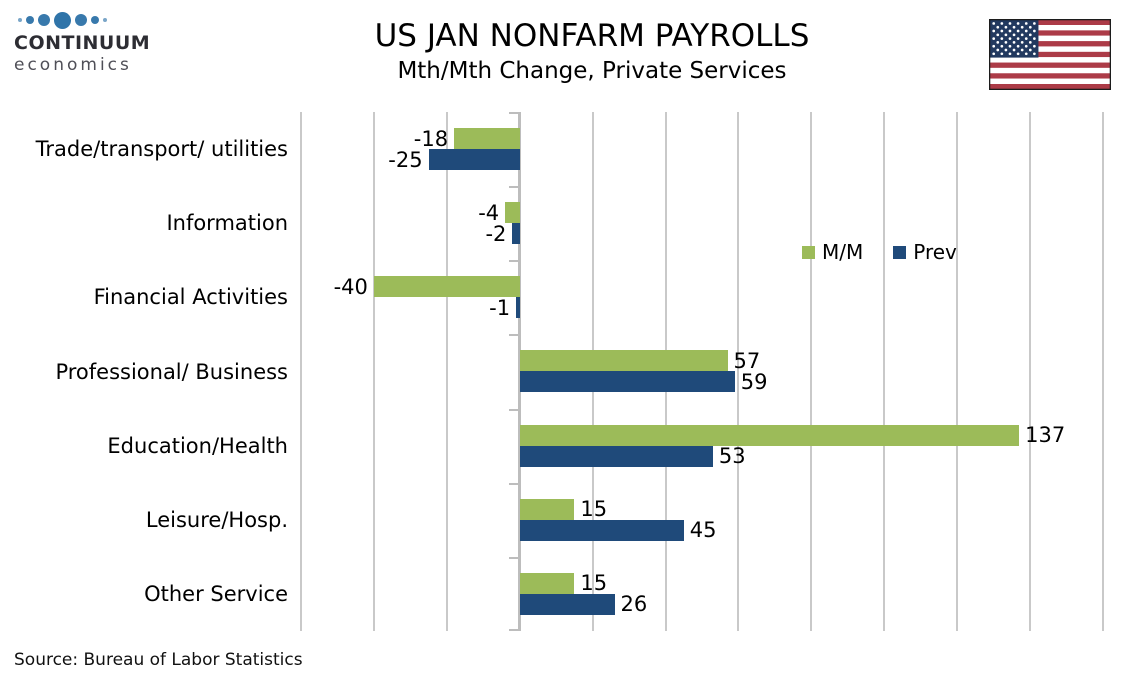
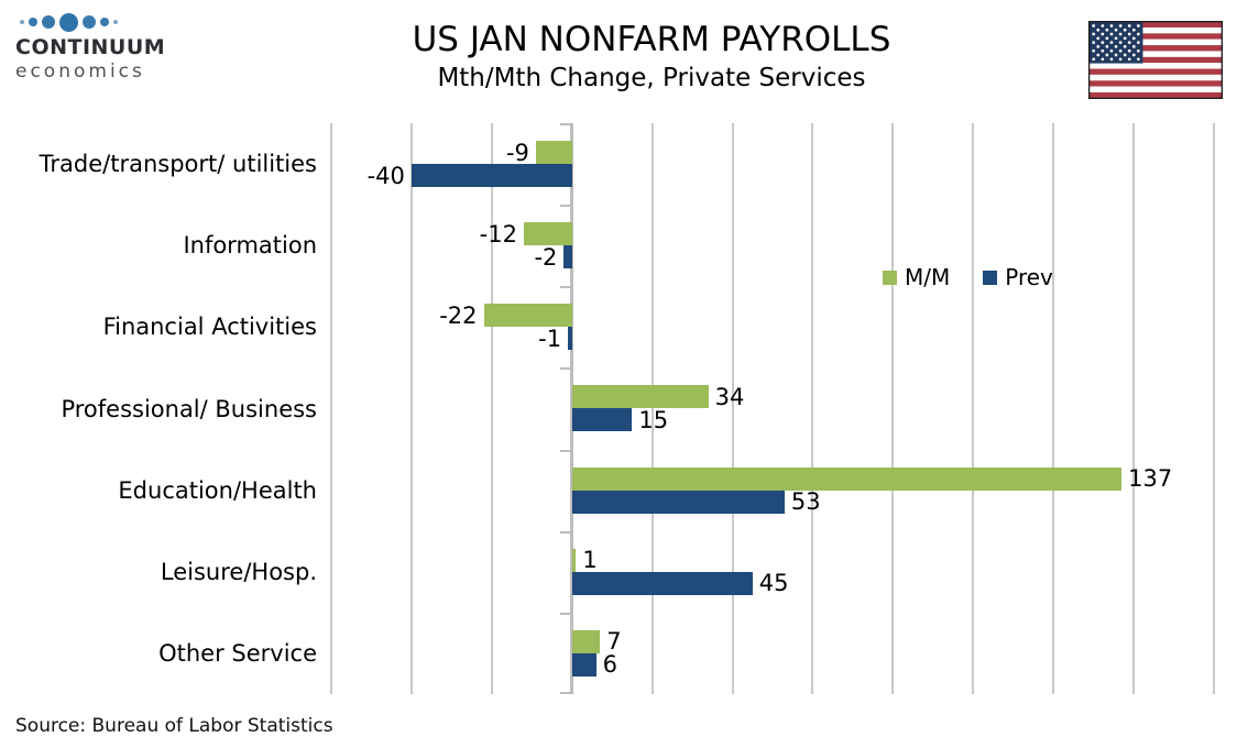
M/M/Trade/transport/ utilities: -18 -> -9
Prev/Trade/transport/ utilities: -25 -> -40
M/M/Information: -4 -> -12
M/M/Financial Activities: -40 -> -22
M/M/Professional/ Business: 57 -> 34
Prev/Professional/ Business: 59 -> 15
M/M/Leisure/Hosp.: 15 -> 1
M/M/Other Service: 15 -> 7
Prev/Other Service: 26 -> 6
